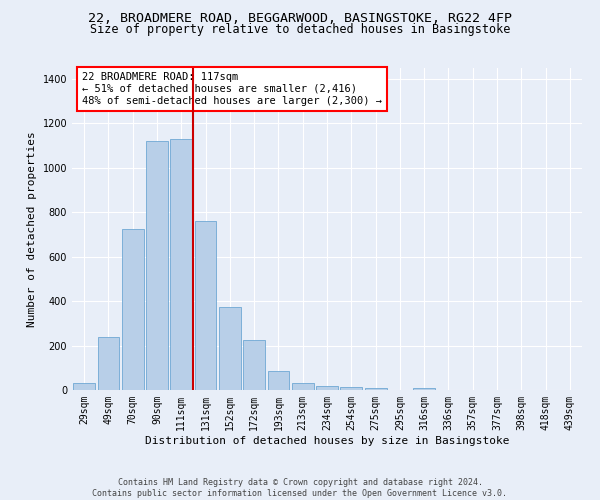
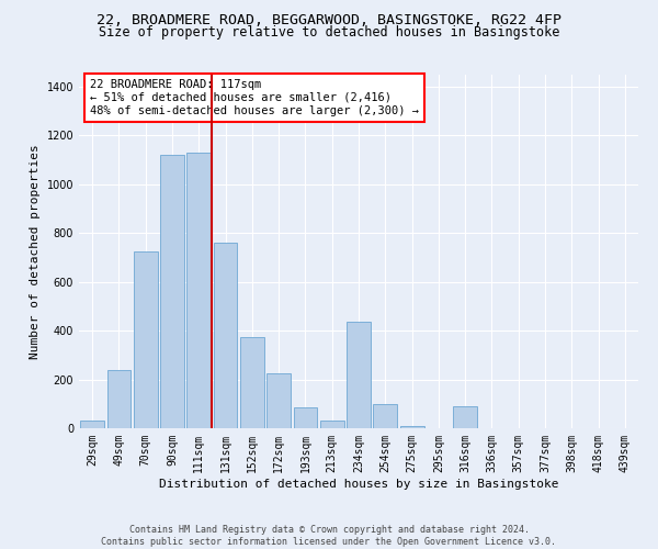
234sqm: 20 -> 435
254sqm: 15 -> 100
316sqm: 10 -> 90
